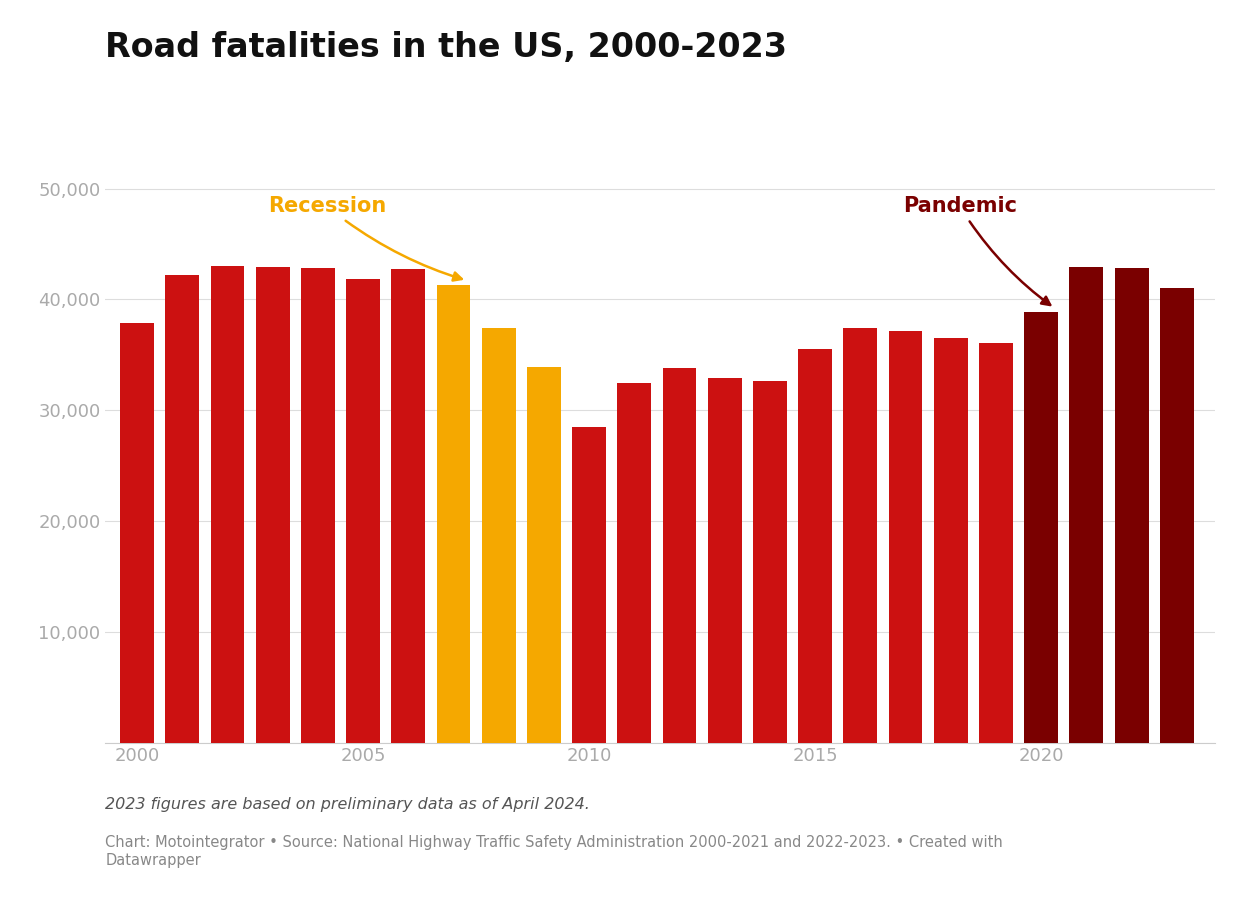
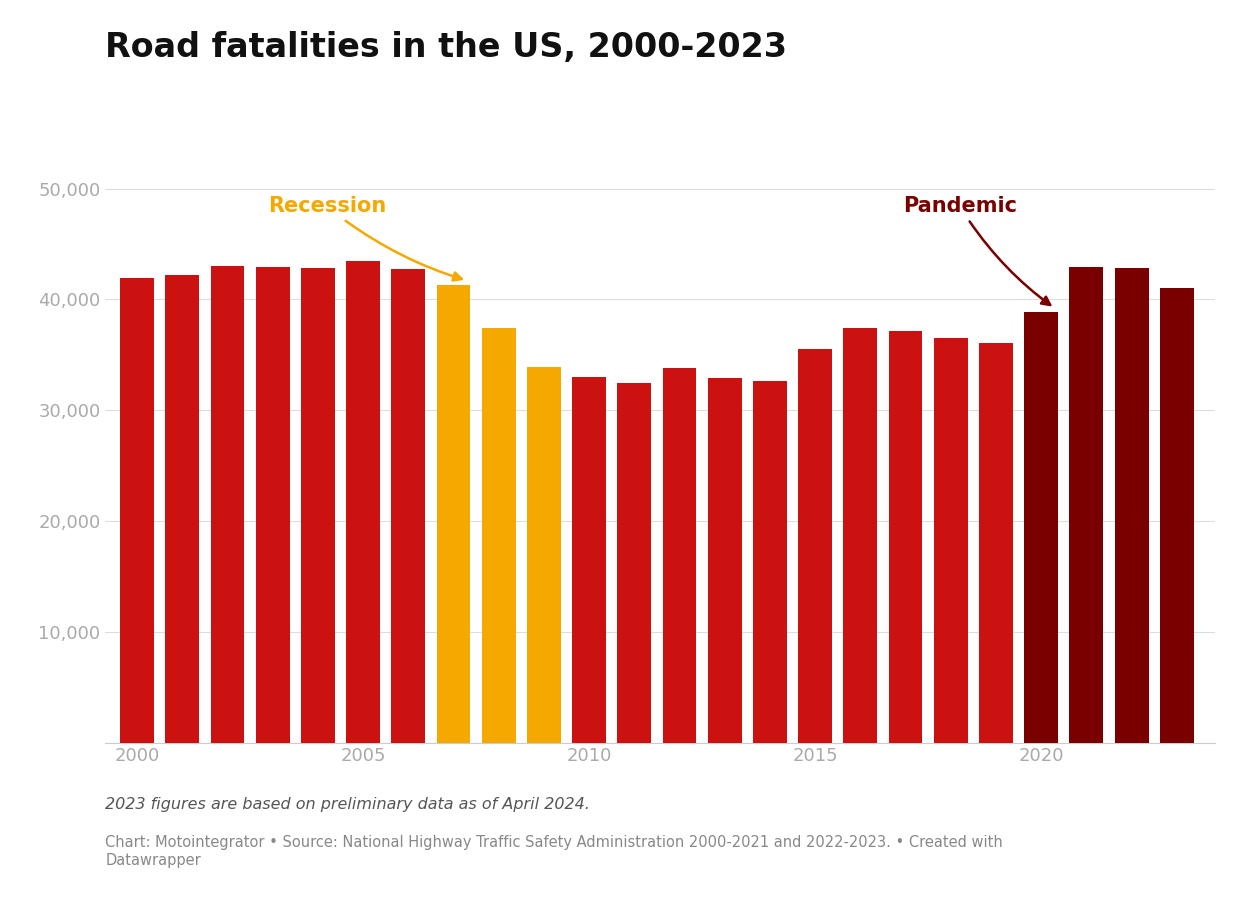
2000: 37,900 -> 41,900
2005: 41,800 -> 43,400
2010: 28,500 -> 33,000
